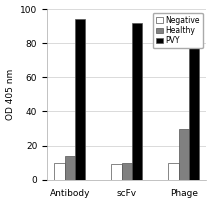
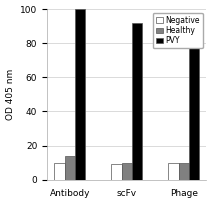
PVY/Antibody: 94 -> 100
Healthy/Phage: 30 -> 10
